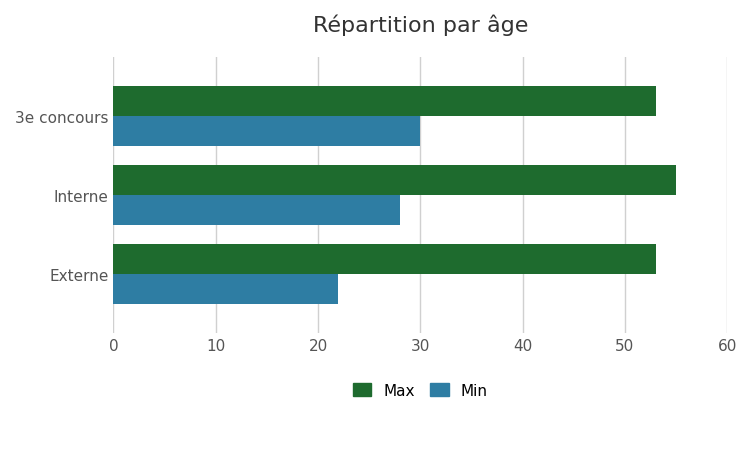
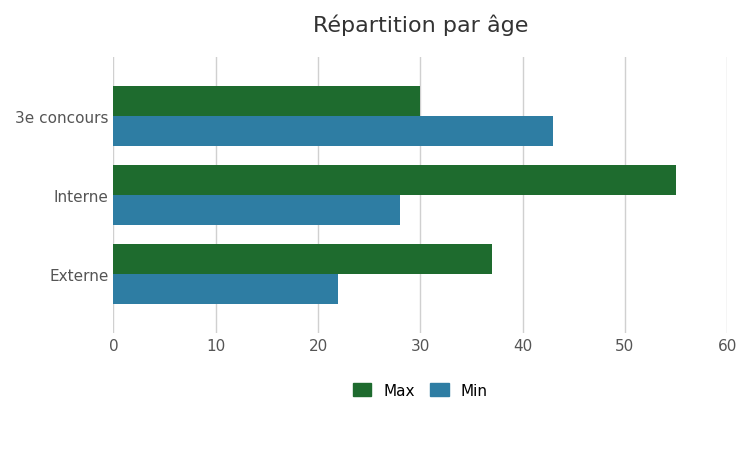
Max/3e concours: 53 -> 30
Min/3e concours: 30 -> 43
Max/Externe: 53 -> 37
